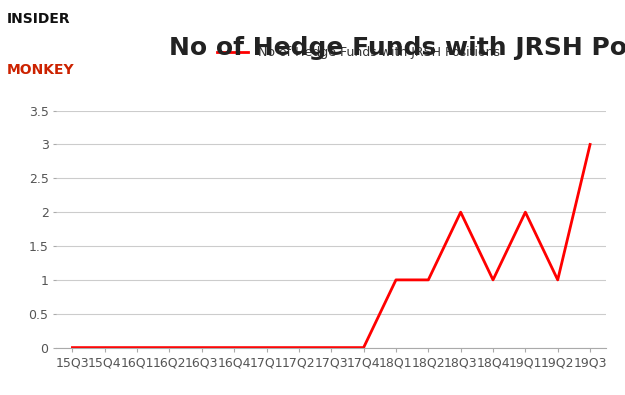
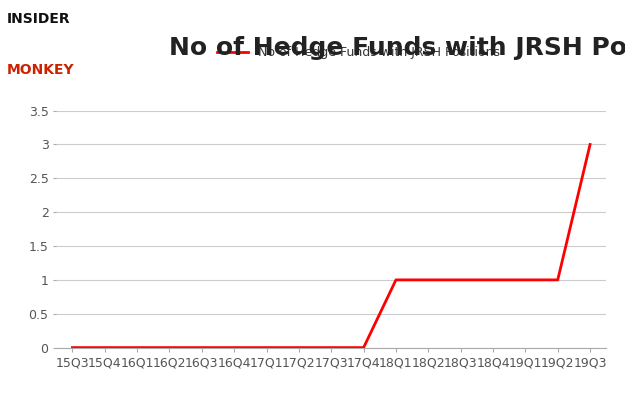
18Q3: 2 -> 1
19Q1: 2 -> 1
